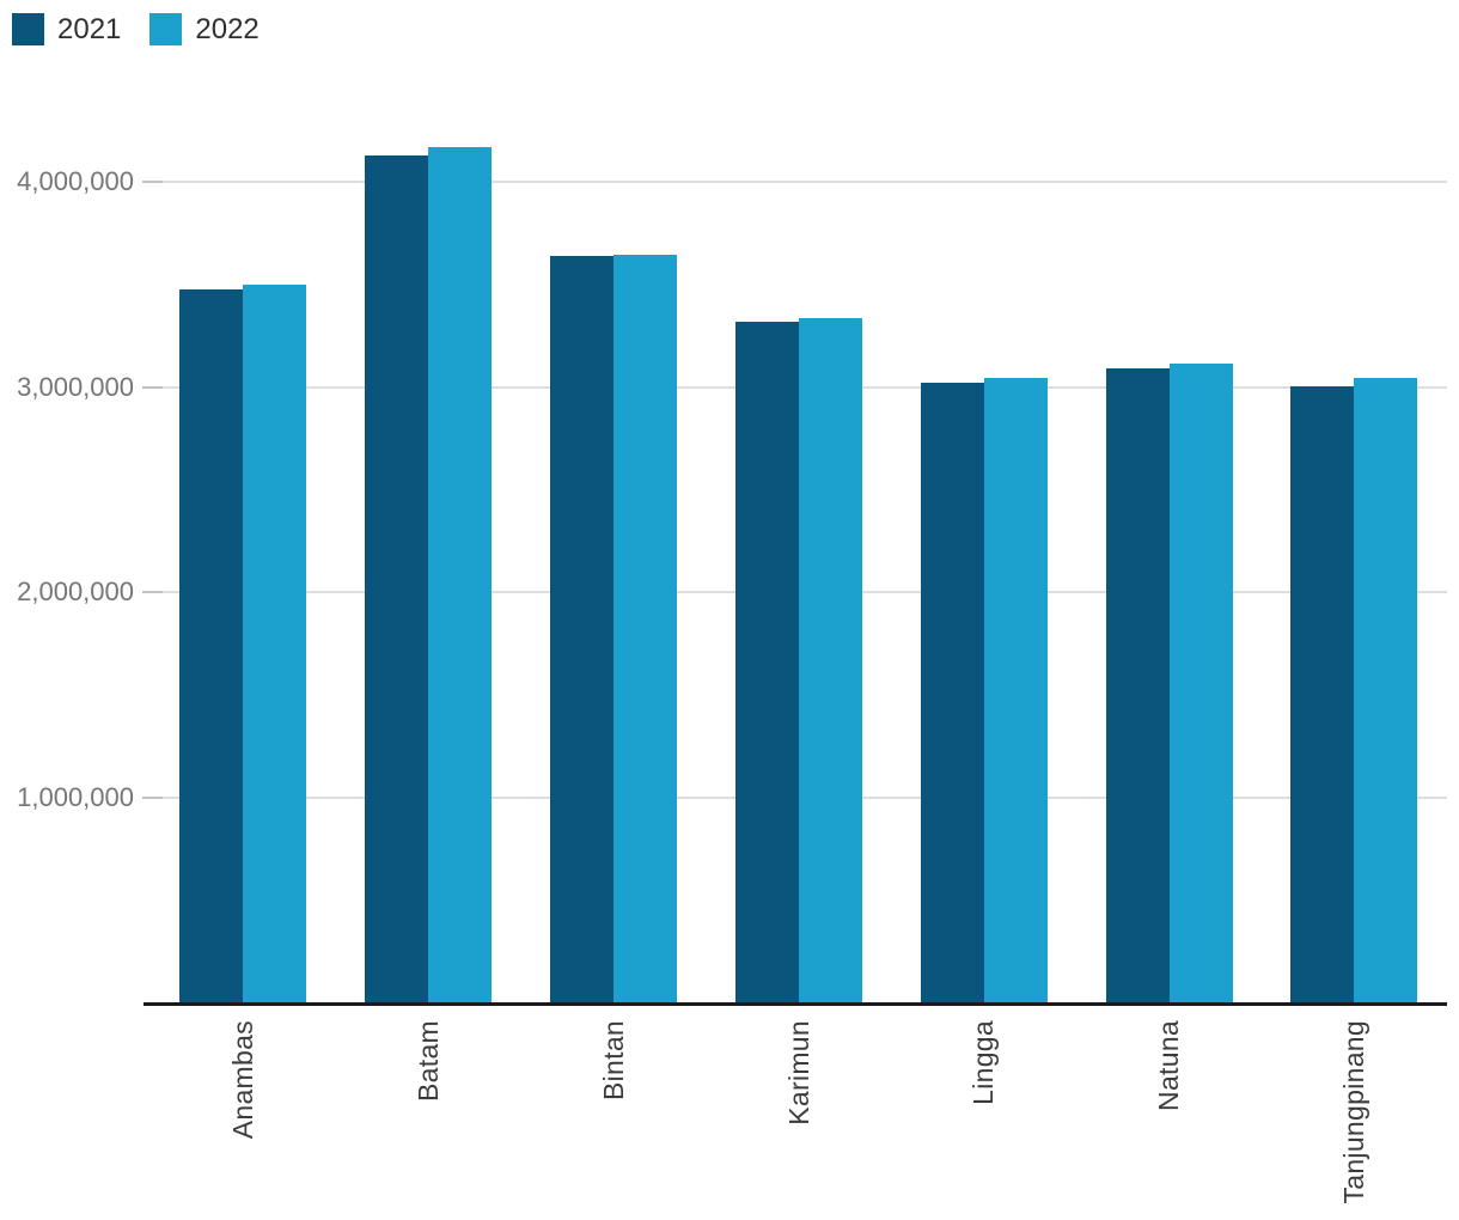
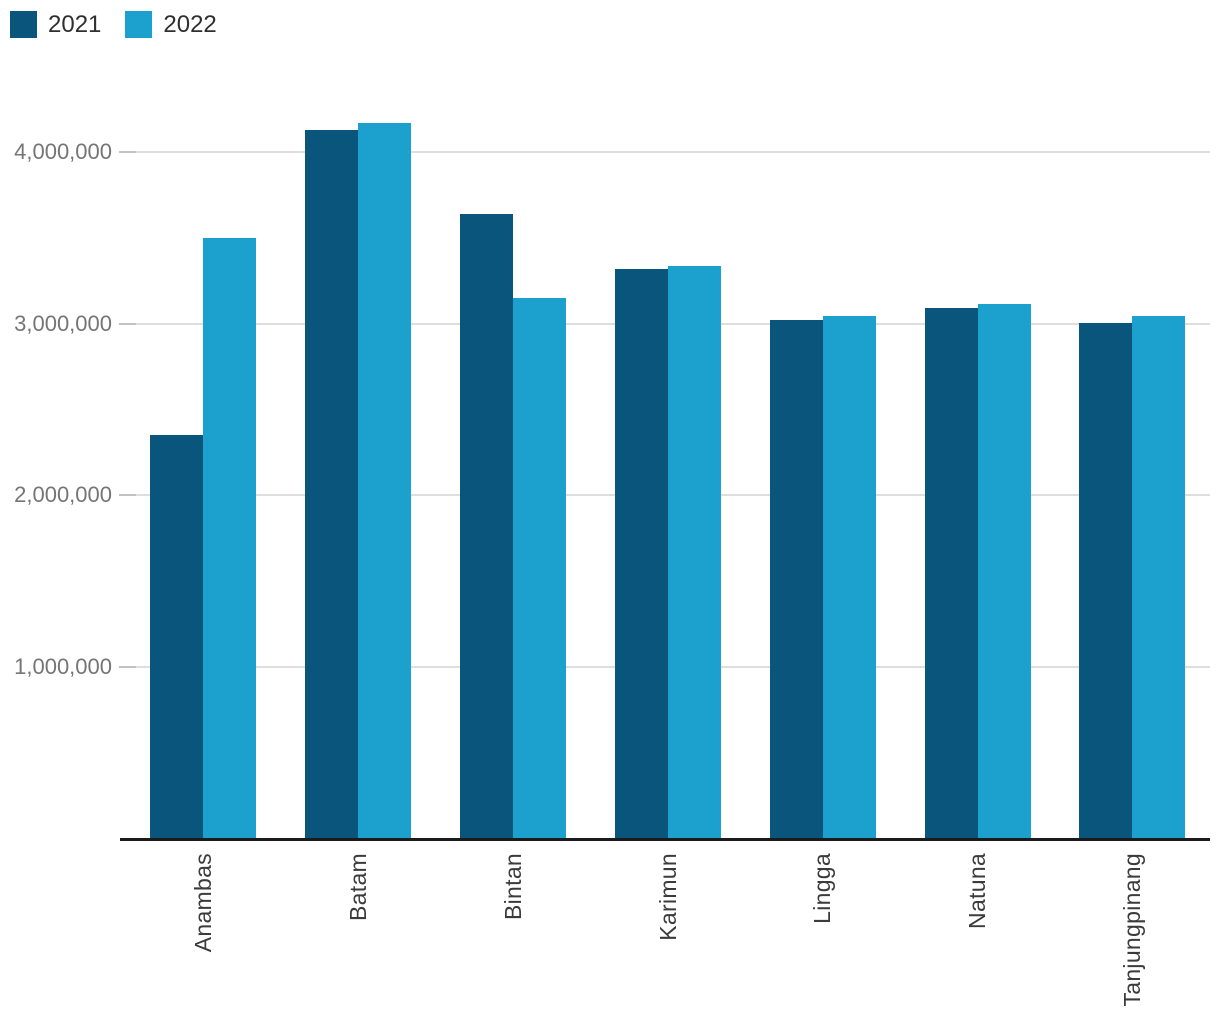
2021/Anambas: 3480000 -> 2350000
2022/Bintan: 3640000 -> 3150000
